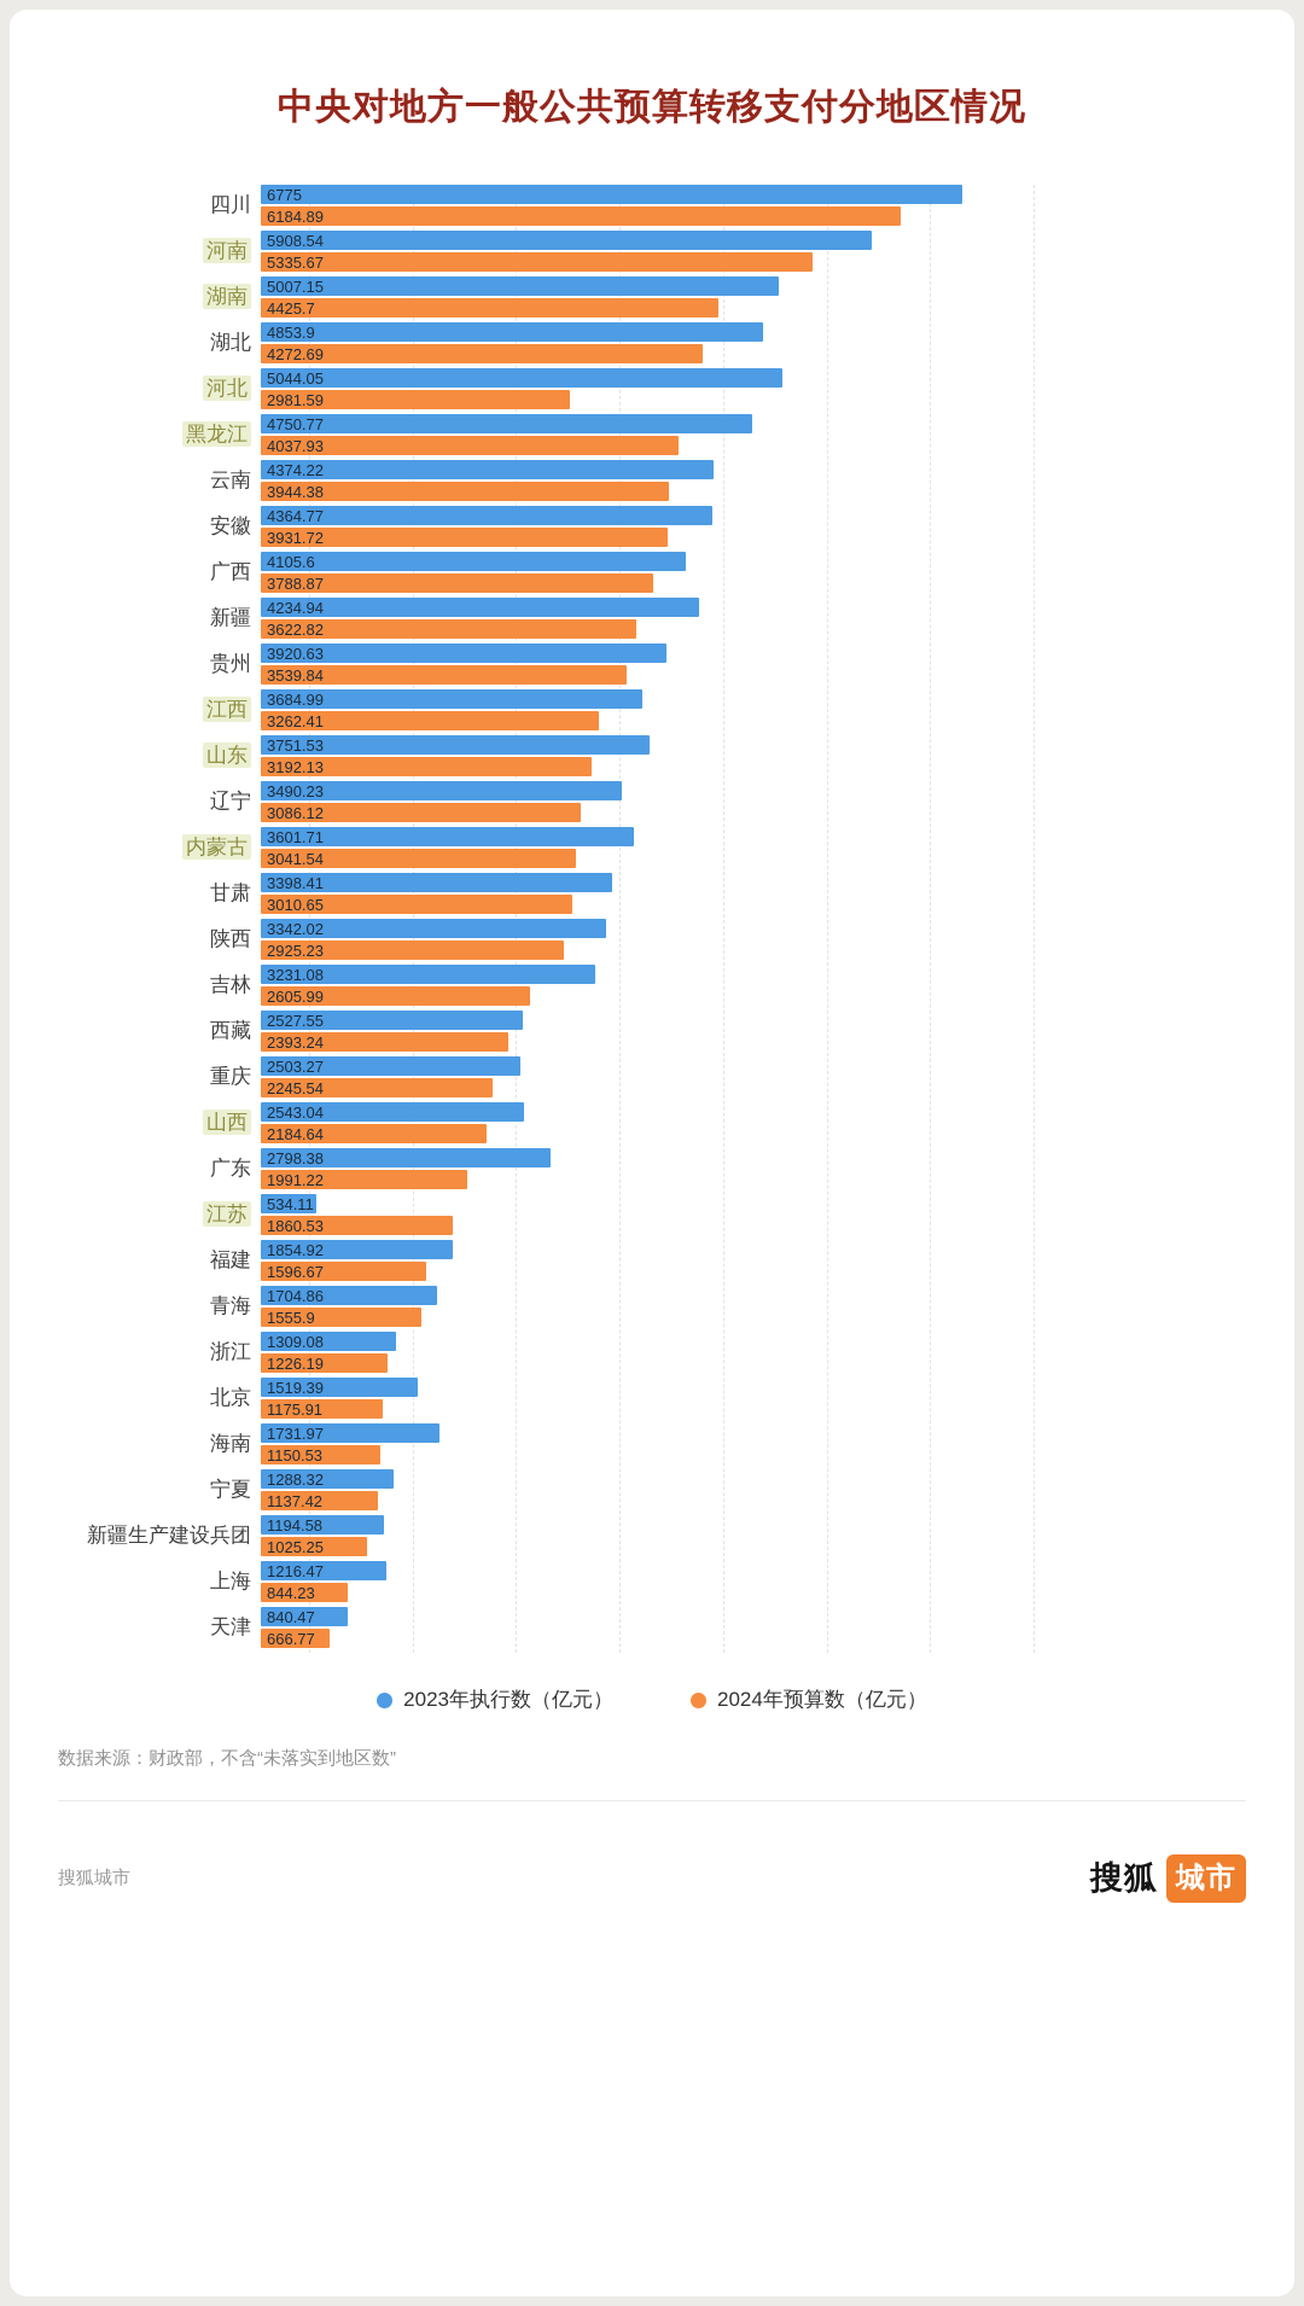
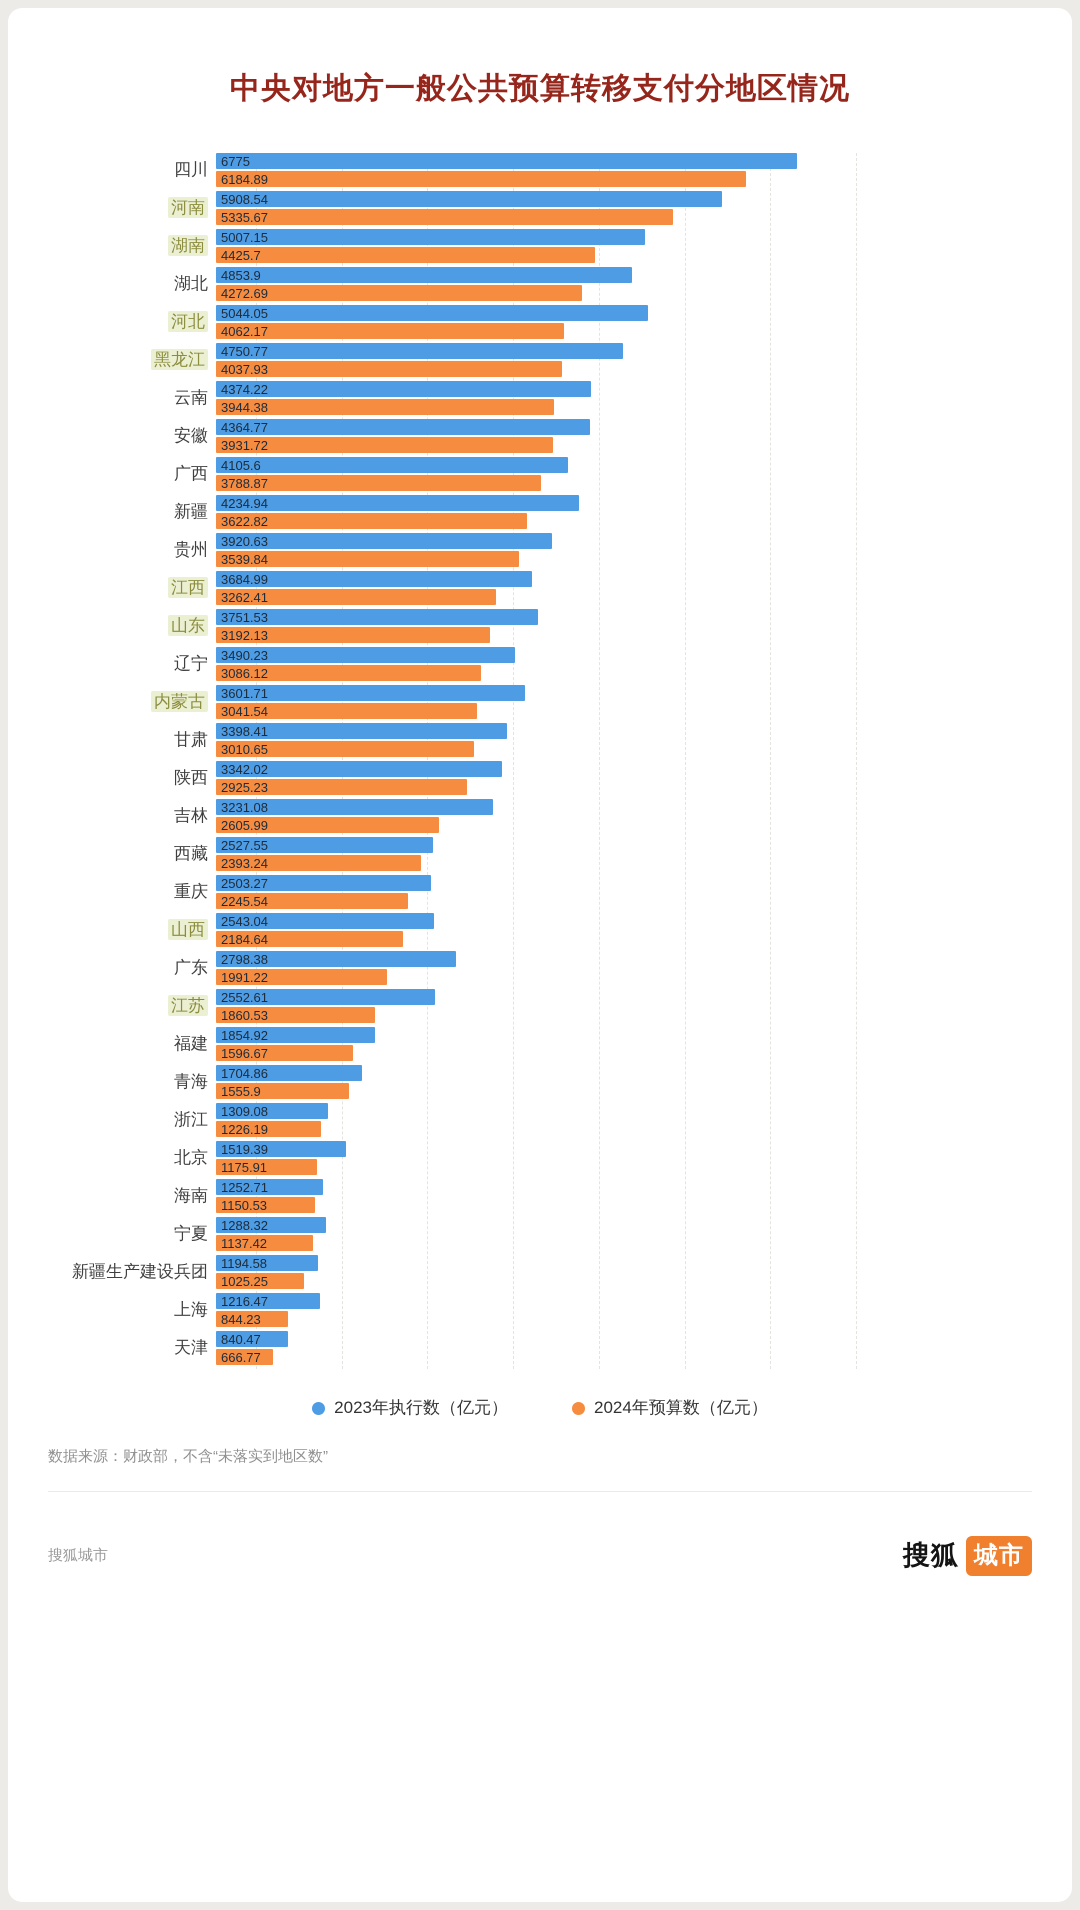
2024年预算数（亿元）/河北: 2981.59 -> 4062.17
2023年执行数（亿元）/江苏: 534.11 -> 2552.61
2023年执行数（亿元）/海南: 1731.97 -> 1252.71
